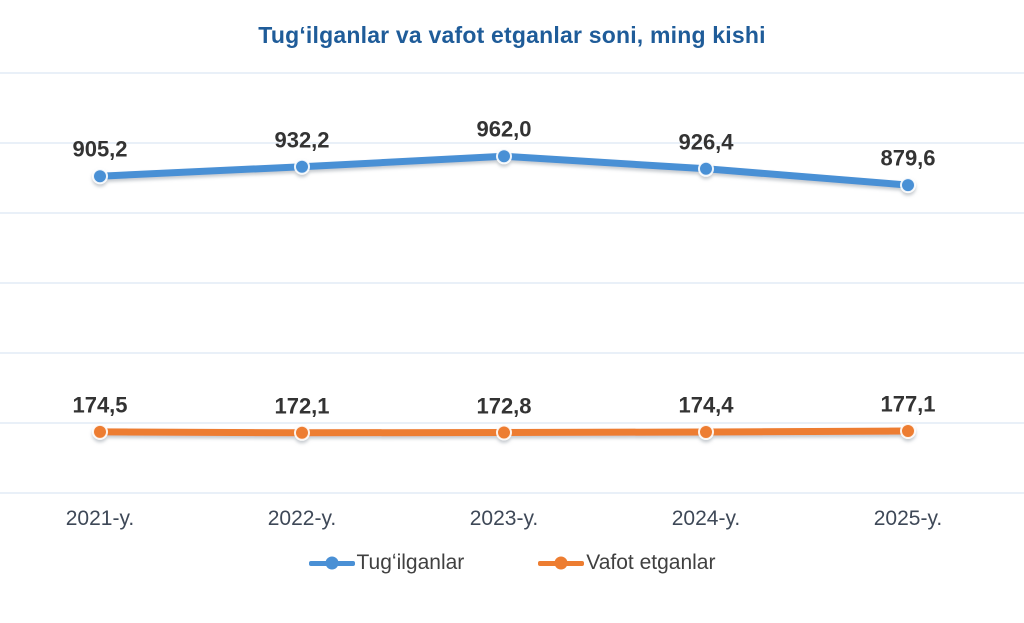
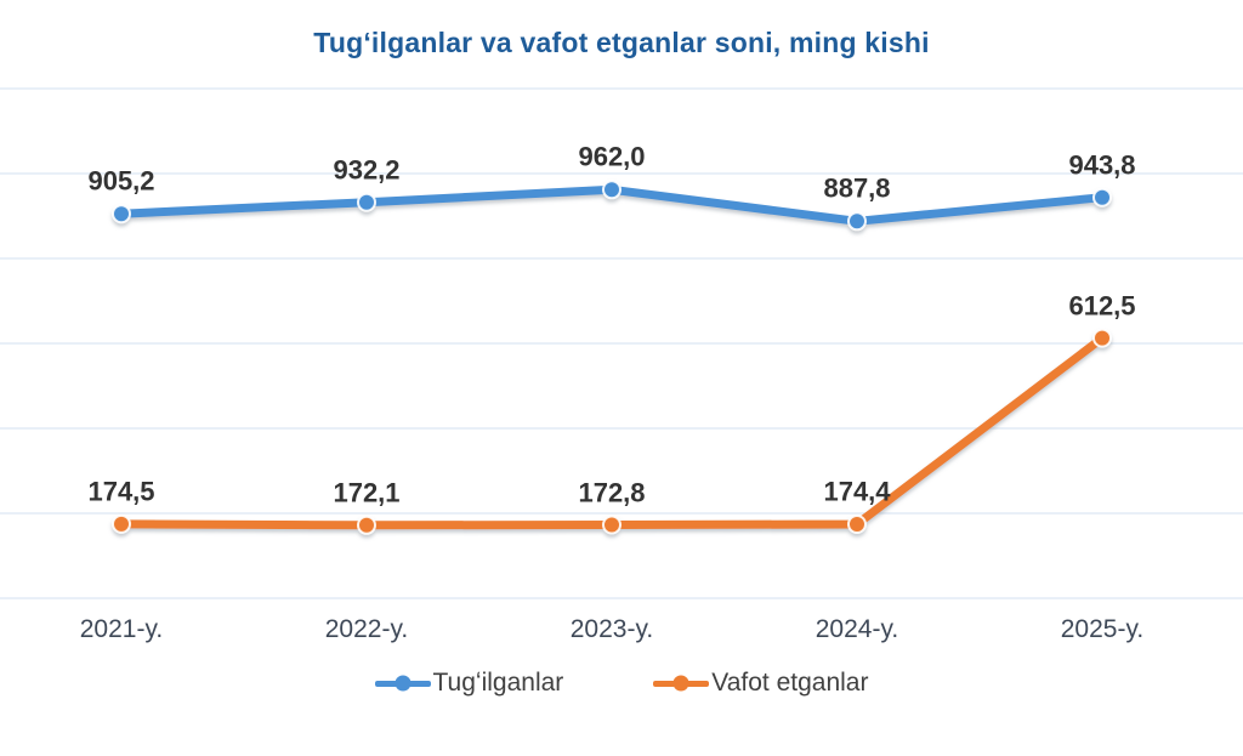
Tugʻilganlar/2024-y.: 926,4 -> 887,8
Tugʻilganlar/2025-y.: 879,6 -> 943,8
Vafot etganlar/2025-y.: 177,1 -> 612,5
